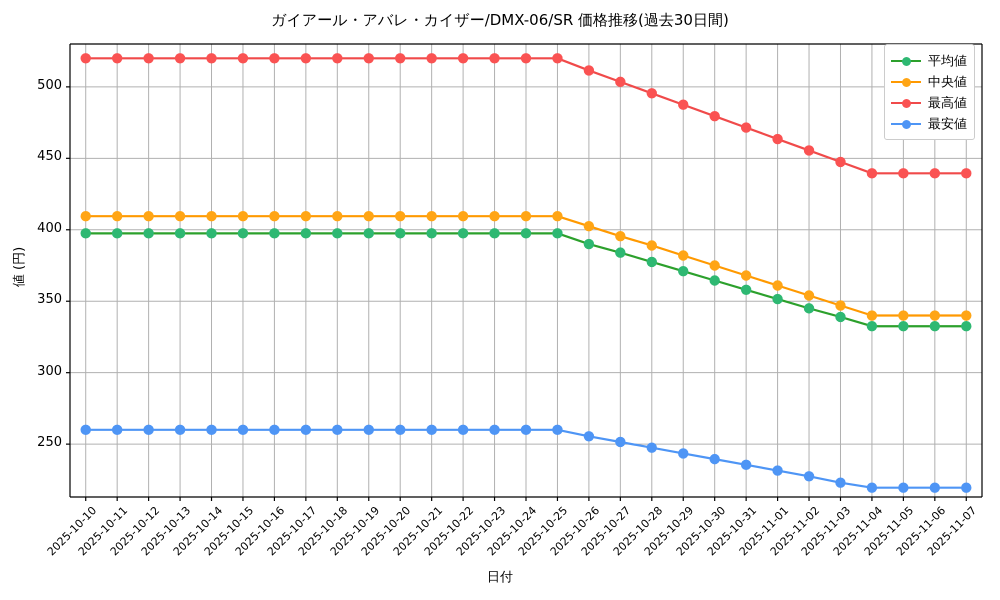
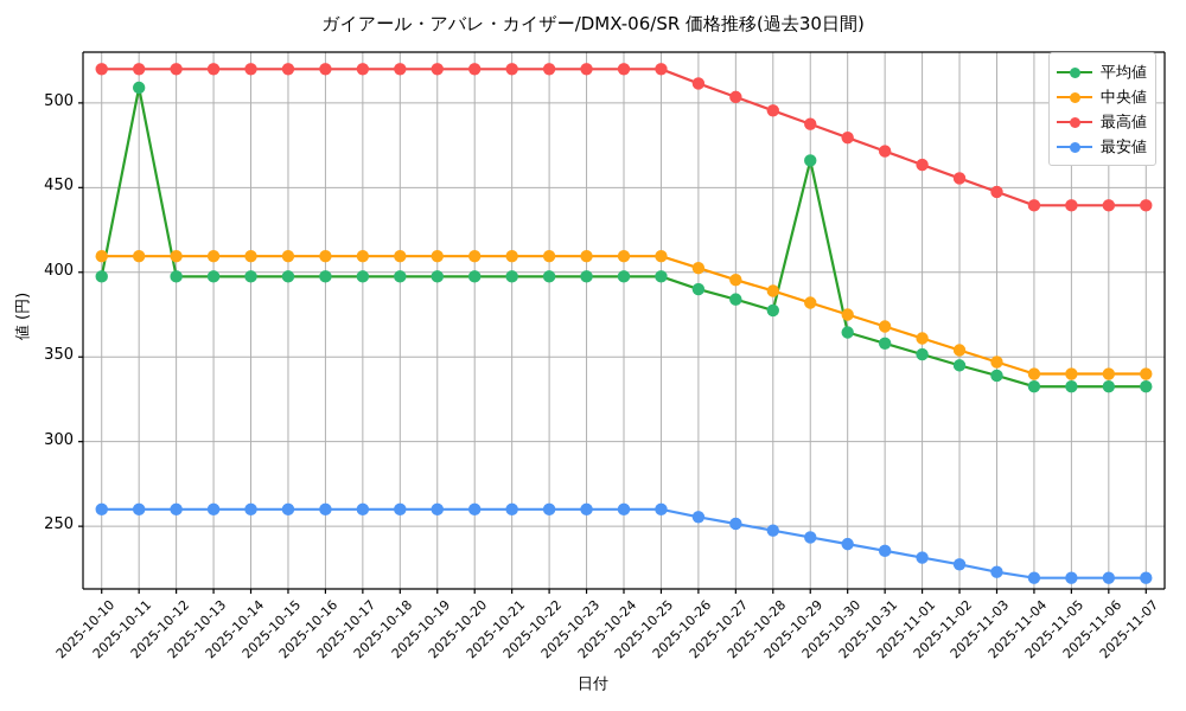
平均値/2025-10-11: 398 -> 509
平均値/2025-10-29: 371 -> 466
